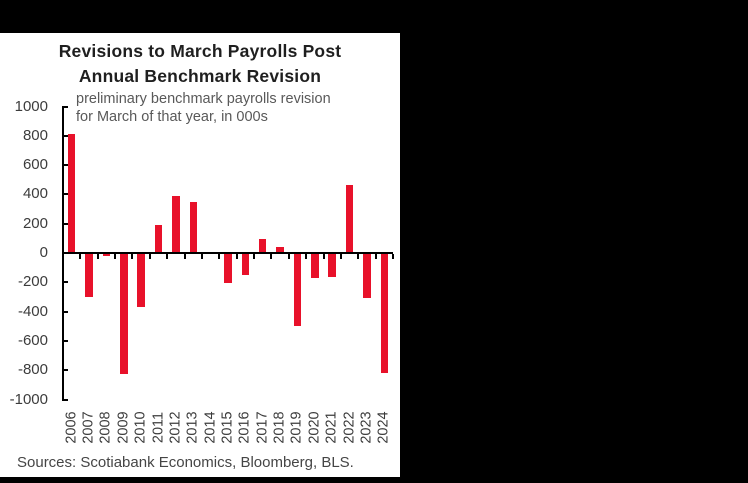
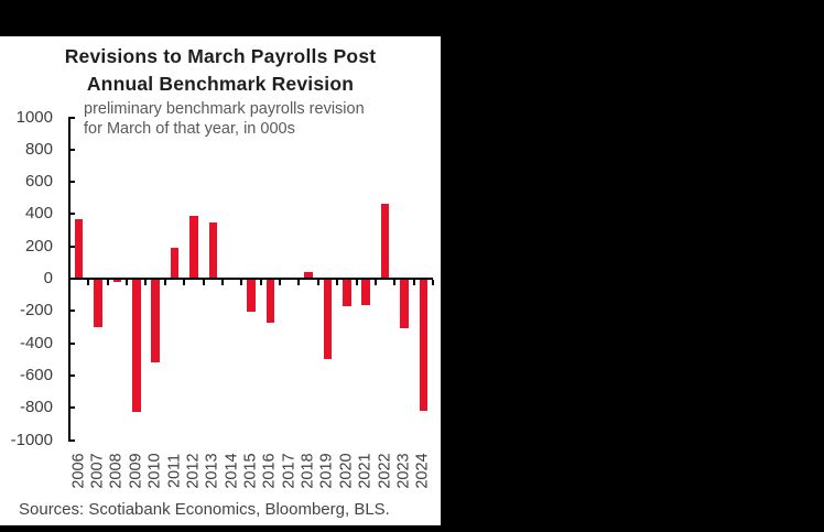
2006: 810 -> 370
2010: -370 -> -520
2016: -150 -> -270
2017: 100 -> 10
